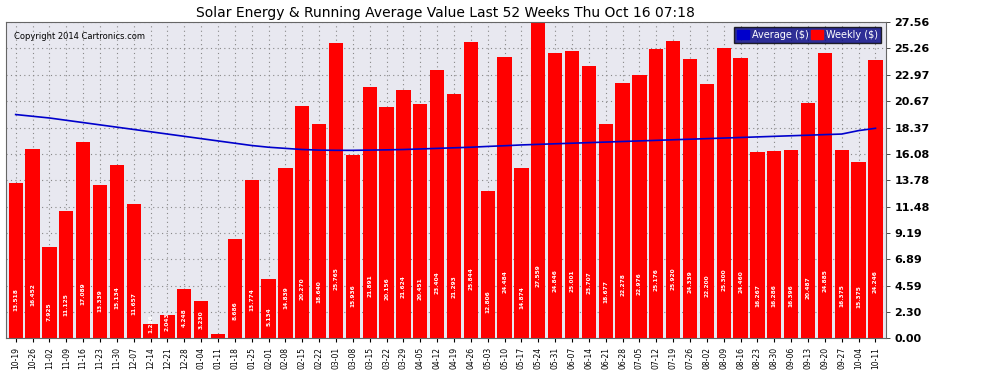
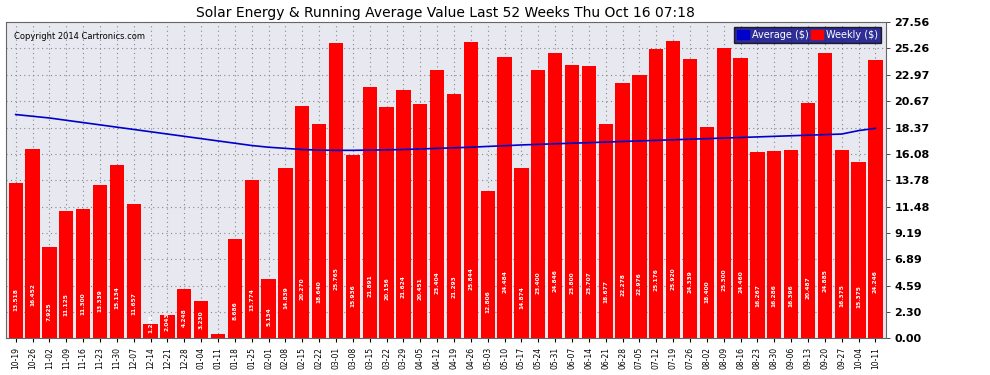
Weekly ($)/11-16: 17.1 -> 11.3
Weekly ($)/05-24: 27.6 -> 23.4
Weekly ($)/06-07: 25.0 -> 23.8
Weekly ($)/08-02: 22.2 -> 18.4
